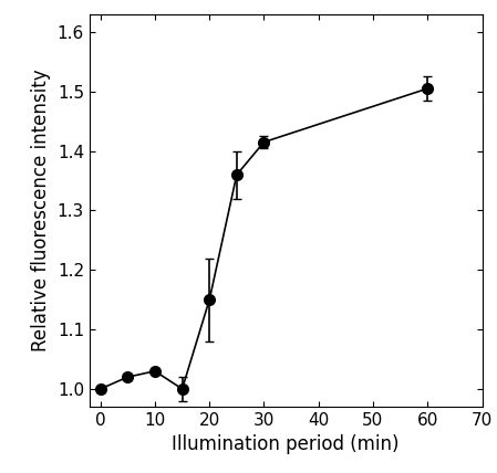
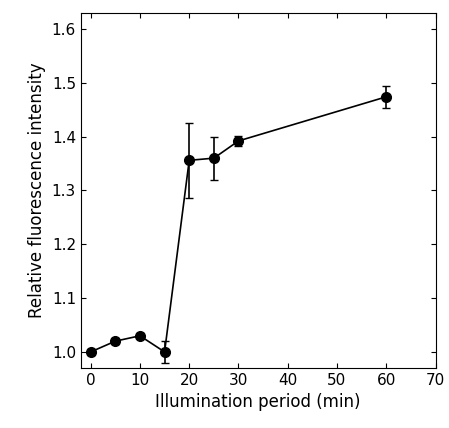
20: 1.150 -> 1.356
30: 1.415 -> 1.392
60: 1.505 -> 1.474
